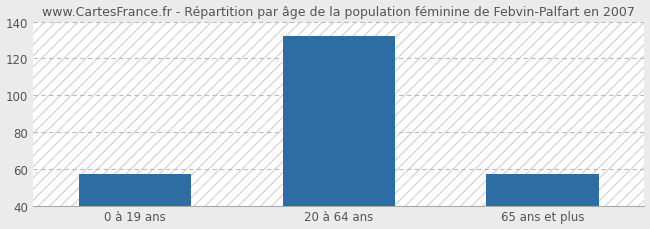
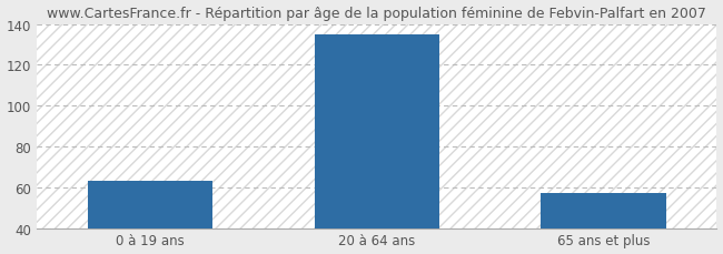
0 à 19 ans: 57 -> 63
20 à 64 ans: 132 -> 135
